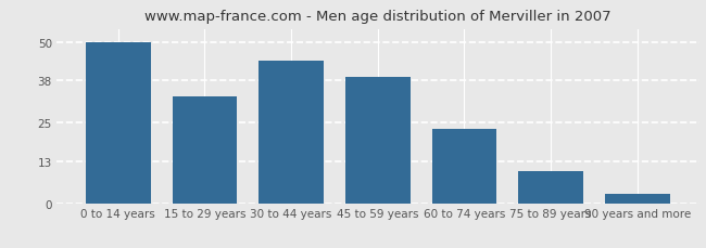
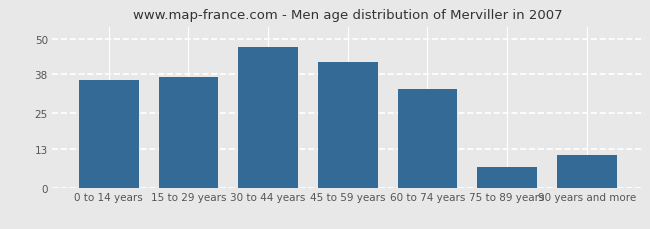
0 to 14 years: 50 -> 36
15 to 29 years: 33 -> 37
30 to 44 years: 44 -> 47
45 to 59 years: 39 -> 42
60 to 74 years: 23 -> 33
75 to 89 years: 10 -> 7
90 years and more: 3 -> 11
